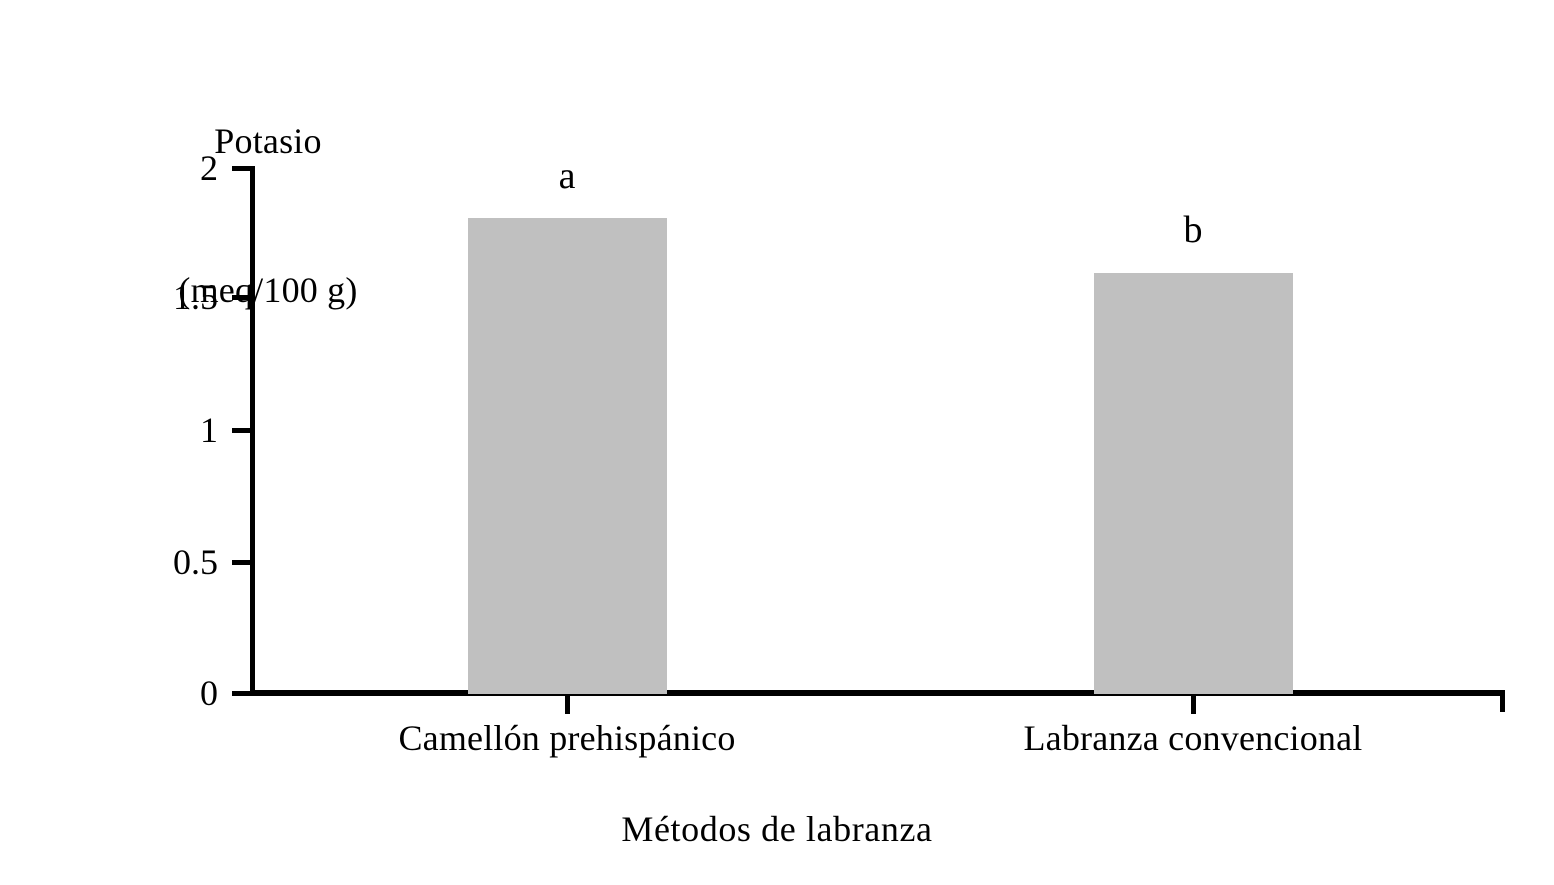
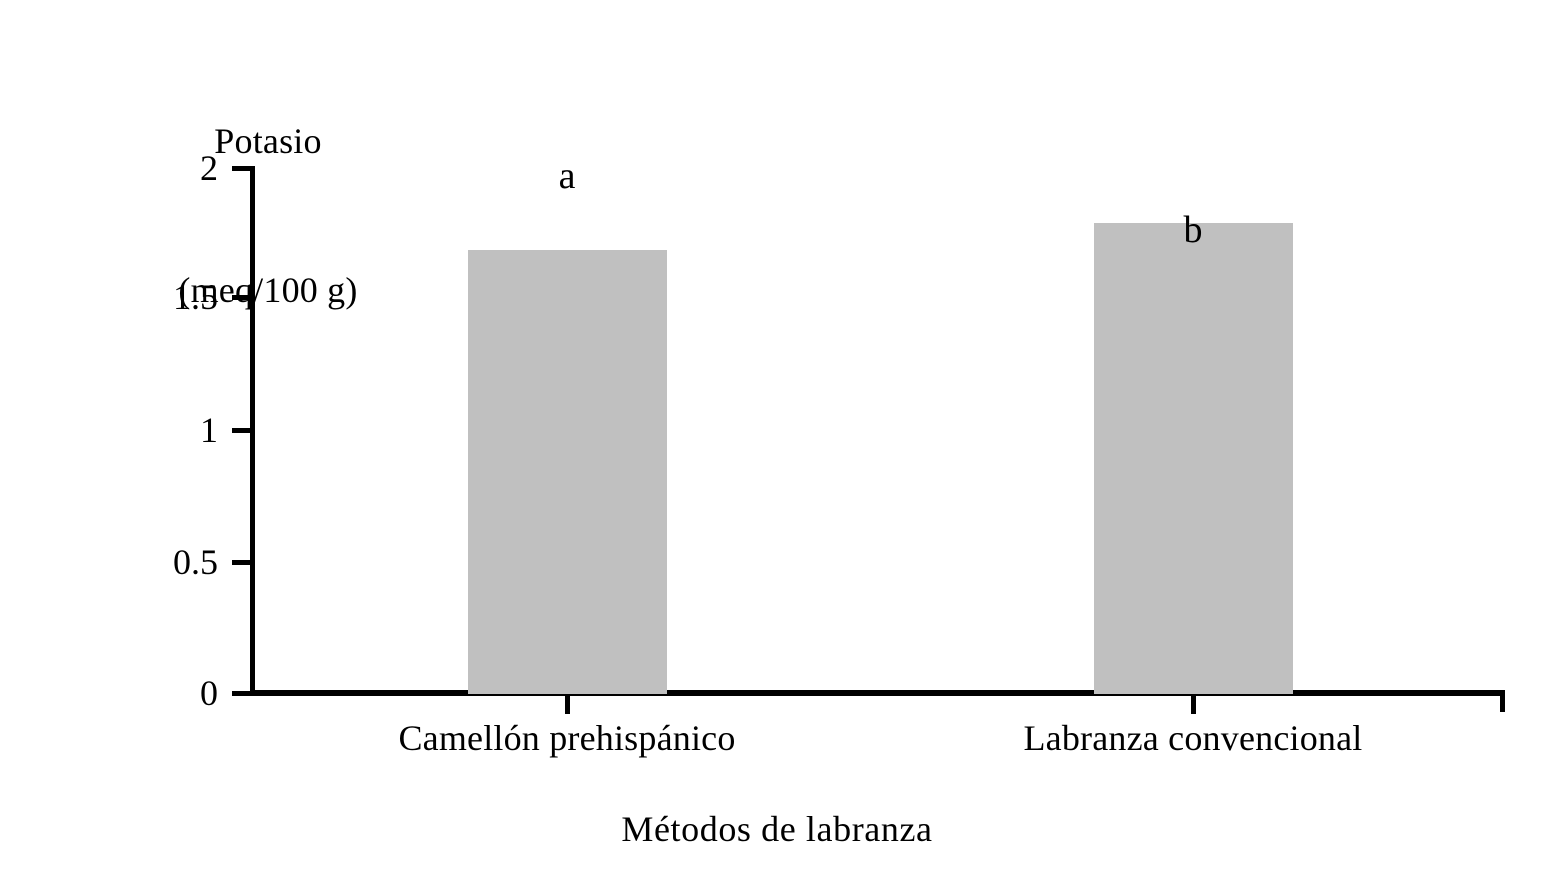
Camellón prehispánico: 1.81 -> 1.69
Labranza convencional: 1.60 -> 1.79
